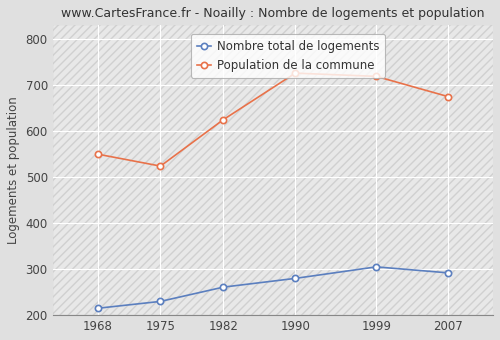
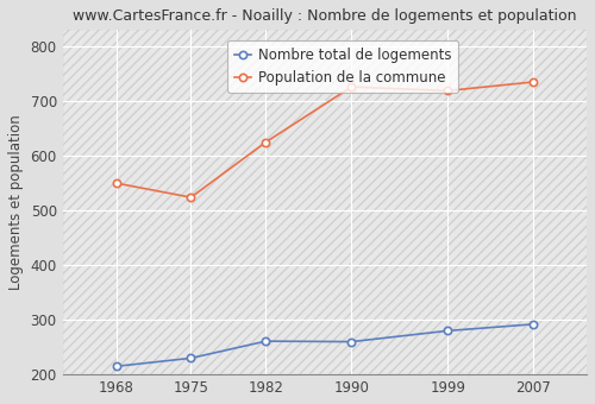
Nombre total de logements/1990: 280 -> 260
Nombre total de logements/1999: 305 -> 280
Population de la commune/2007: 675 -> 735
